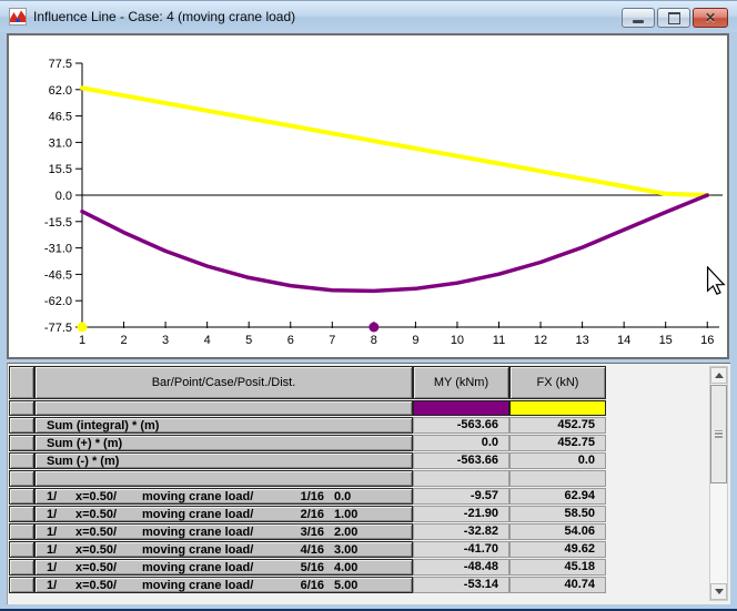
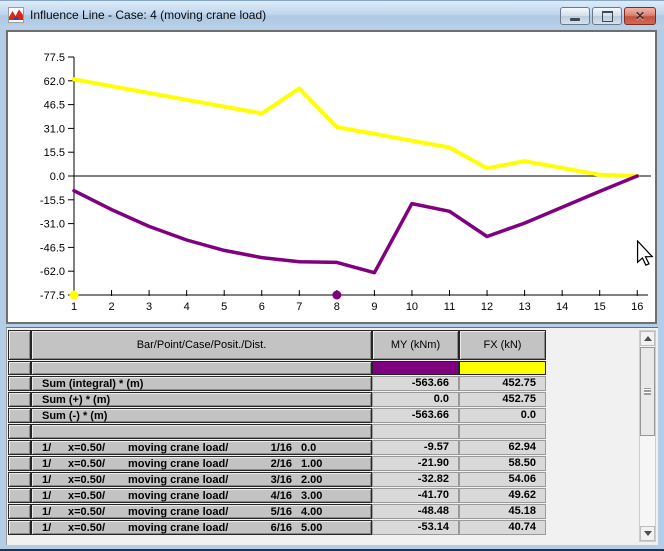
FX (kN)/7: 36 -> 57
MY (kNm)/9: -55 -> -63
MY (kNm)/10: -52 -> -18
MY (kNm)/11: -46 -> -23
FX (kN)/12: 14 -> 5
